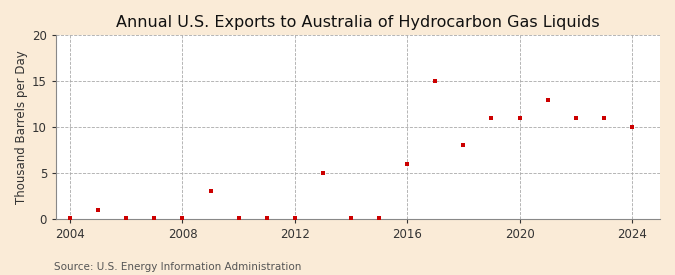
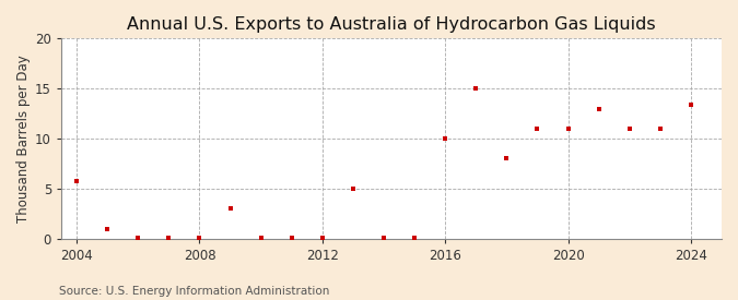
2004: 0.0 -> 5.8
2016: 6.0 -> 10.0
2024: 10.0 -> 13.4
